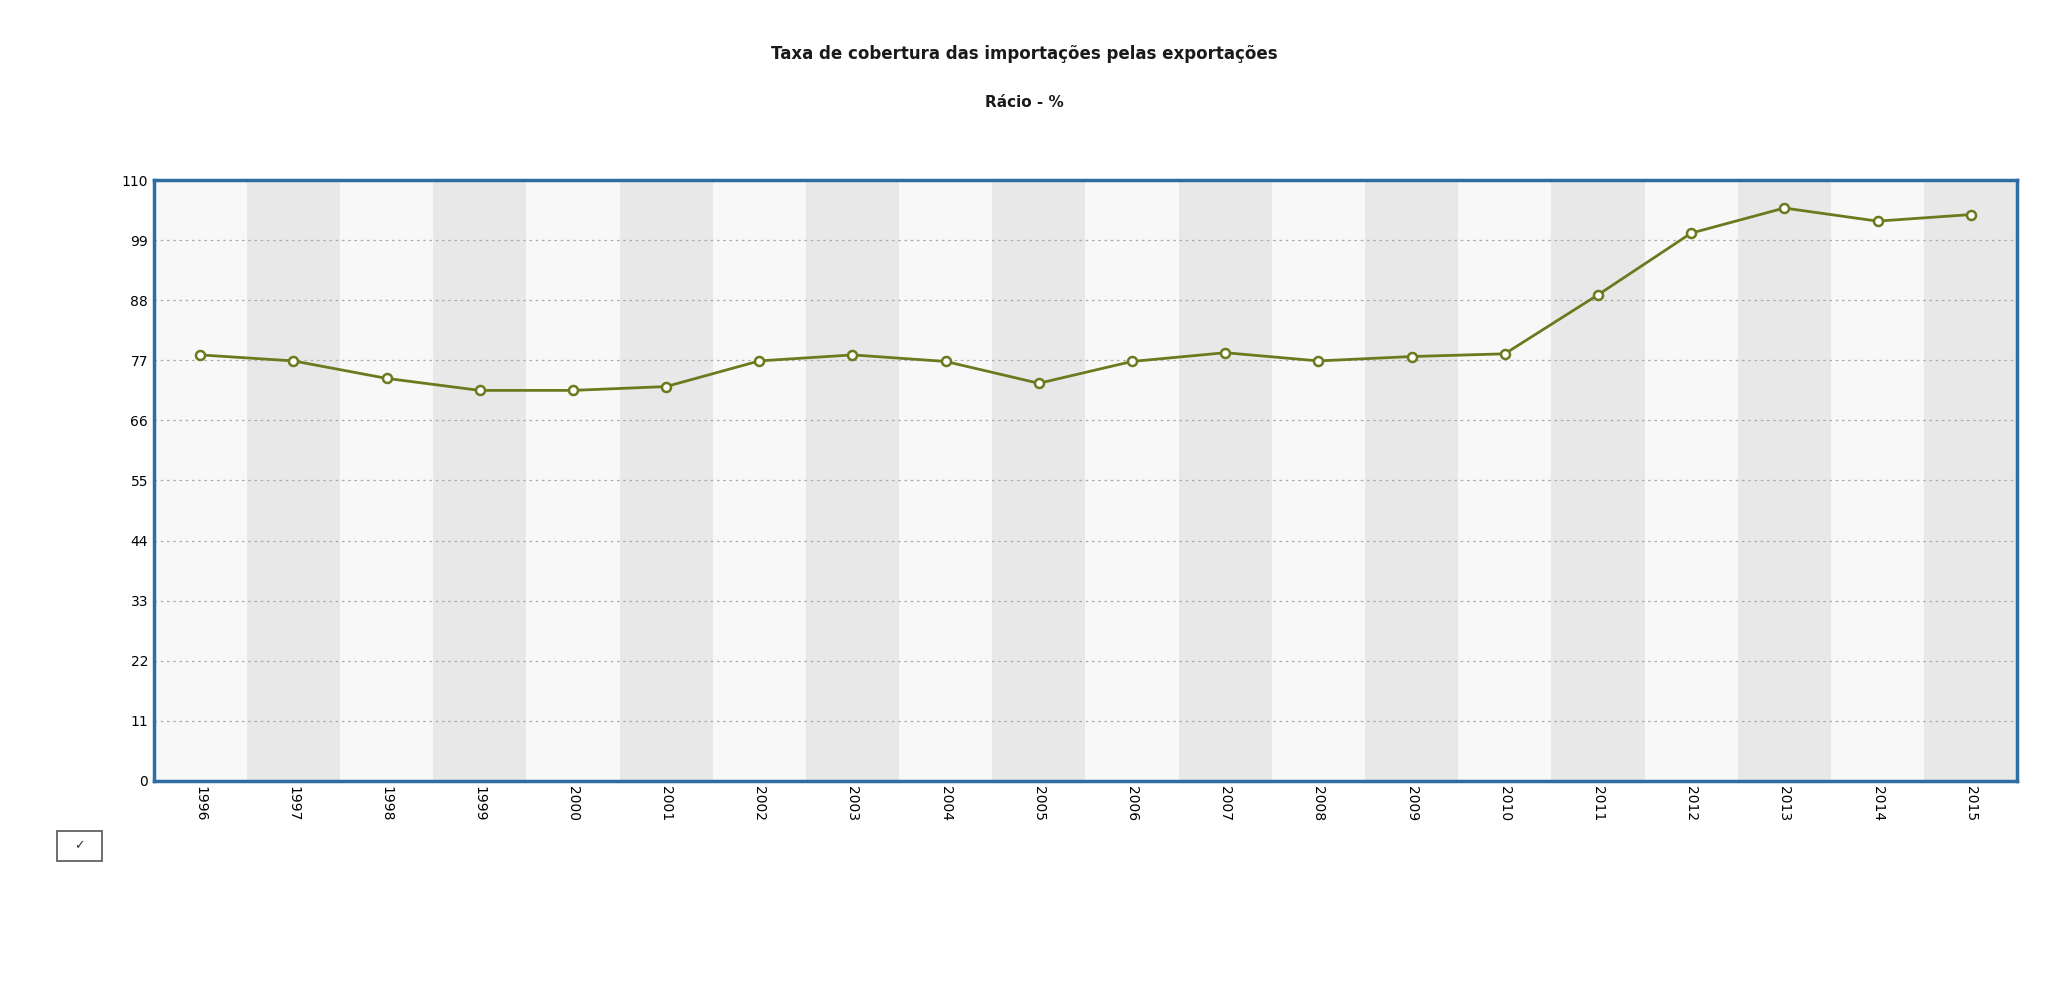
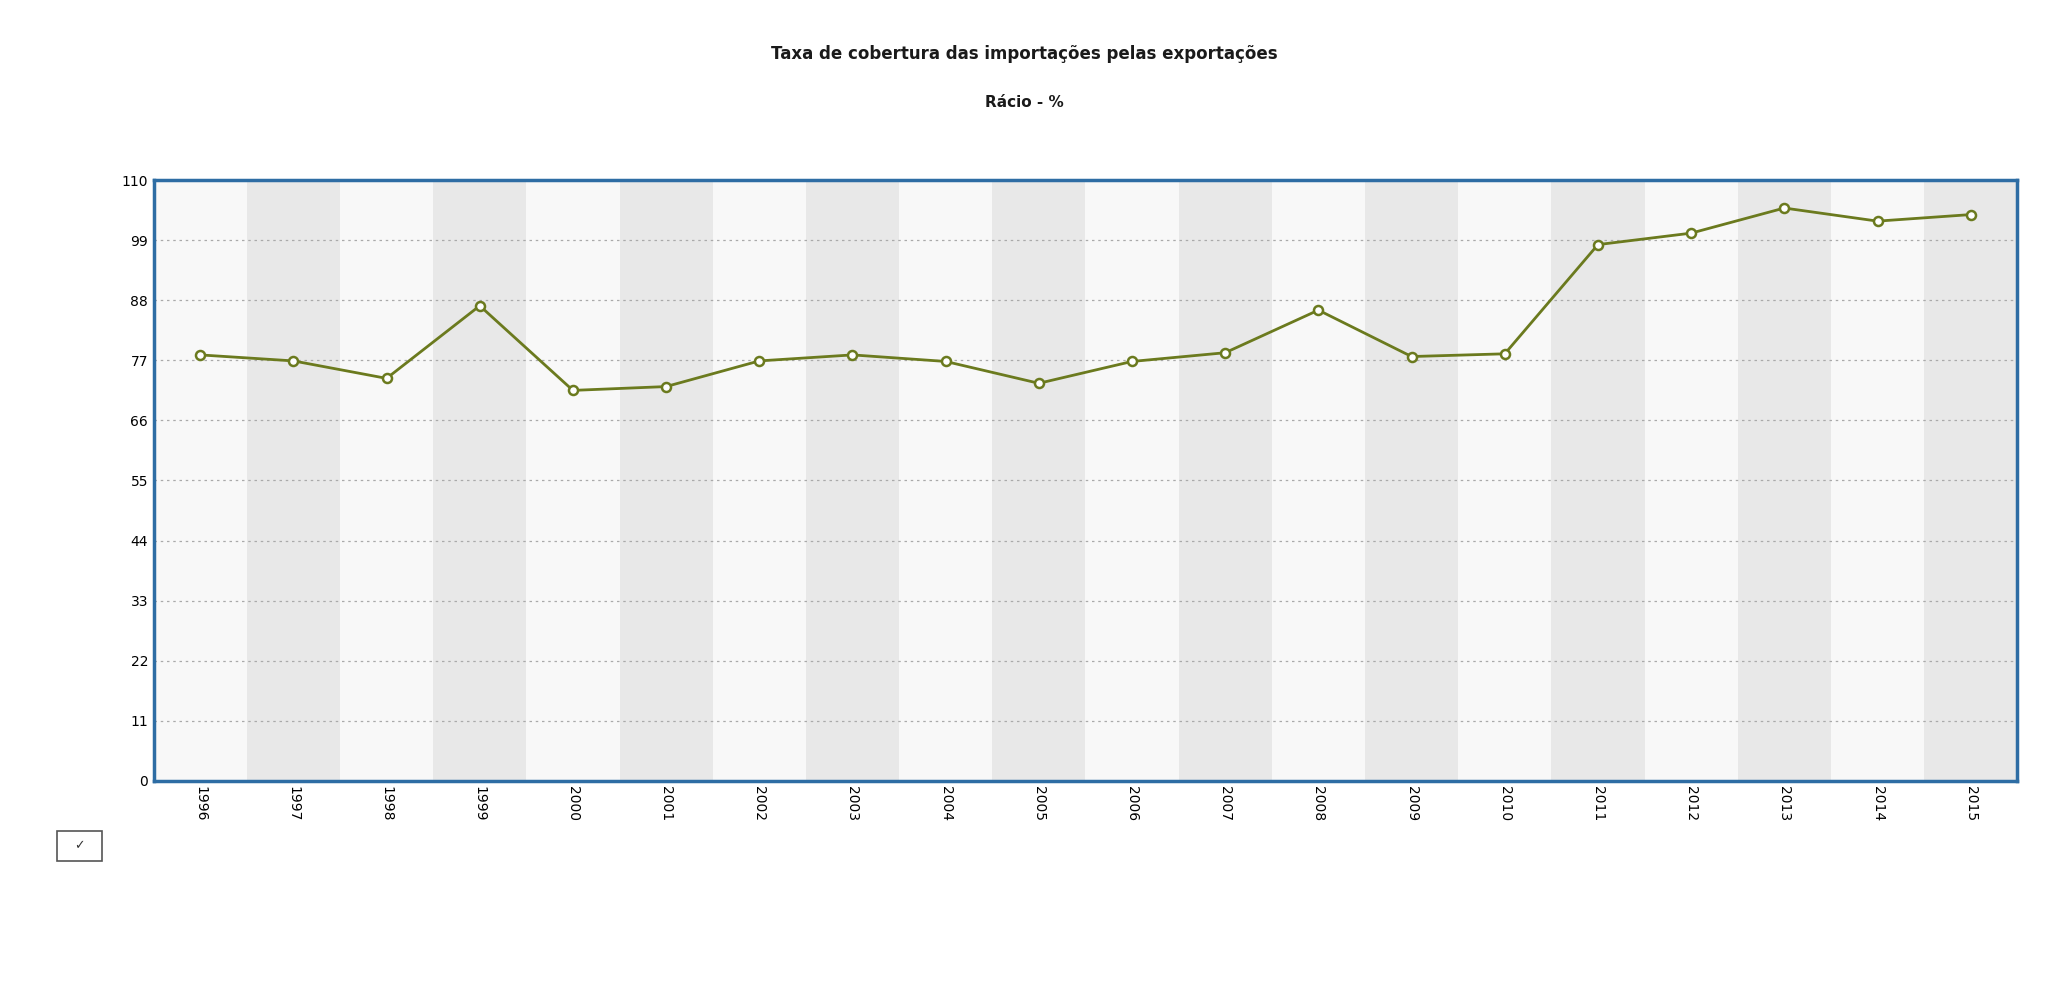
1999: 71.5 -> 87.0
2008: 76.9 -> 86.2
2011: 89.0 -> 98.2
